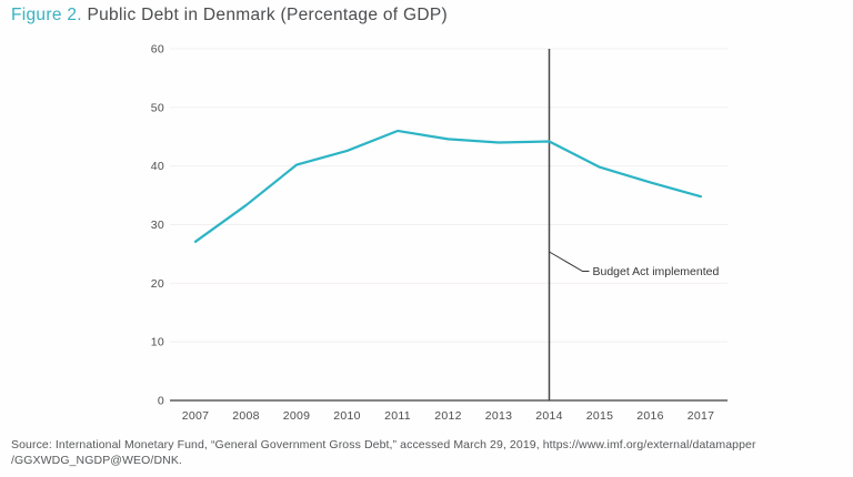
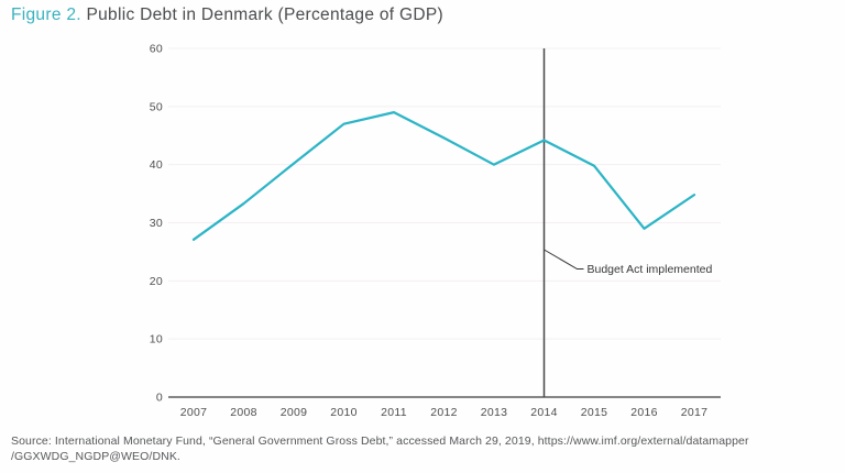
2010: 43 -> 47
2011: 46 -> 49
2013: 44 -> 40
2016: 37 -> 29
